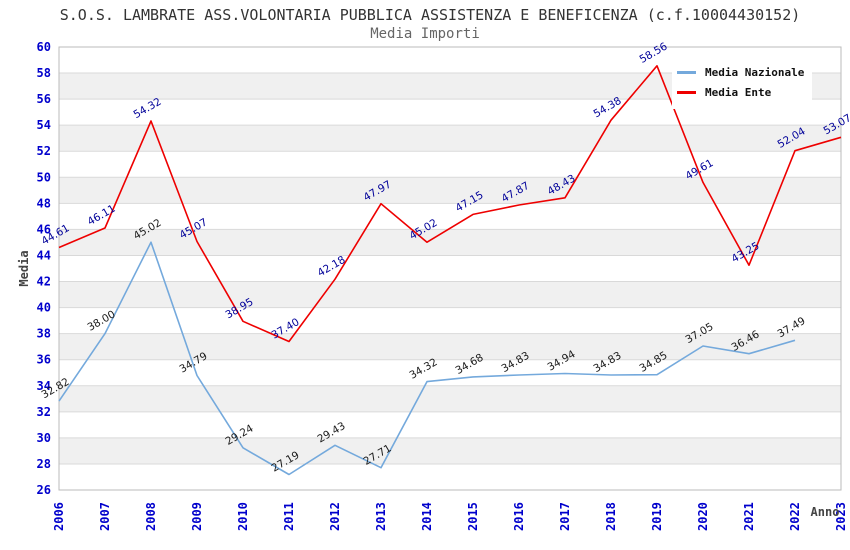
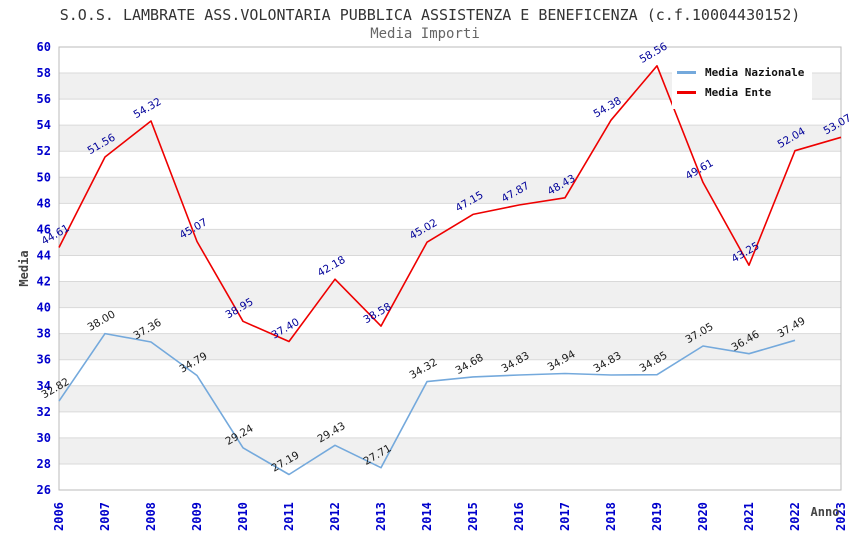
Media Ente/2007: 46.11 -> 51.56
Media Nazionale/2008: 45.02 -> 37.36
Media Ente/2013: 47.97 -> 38.58
